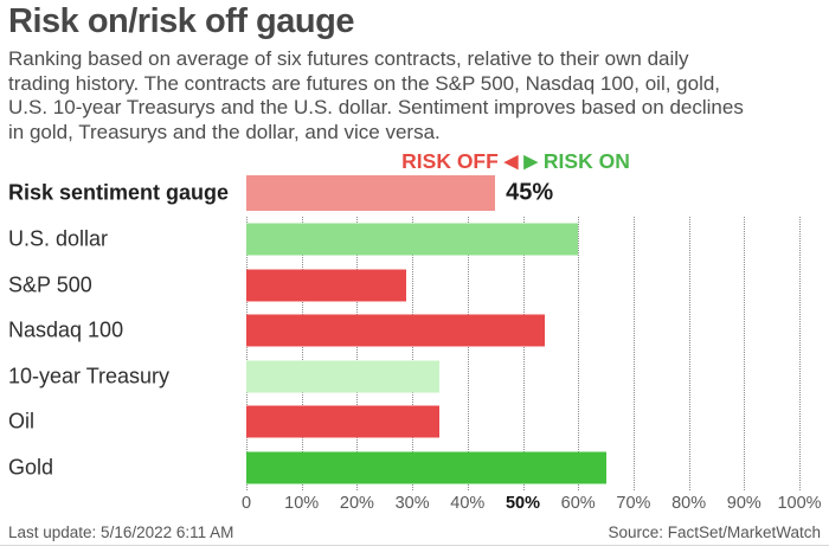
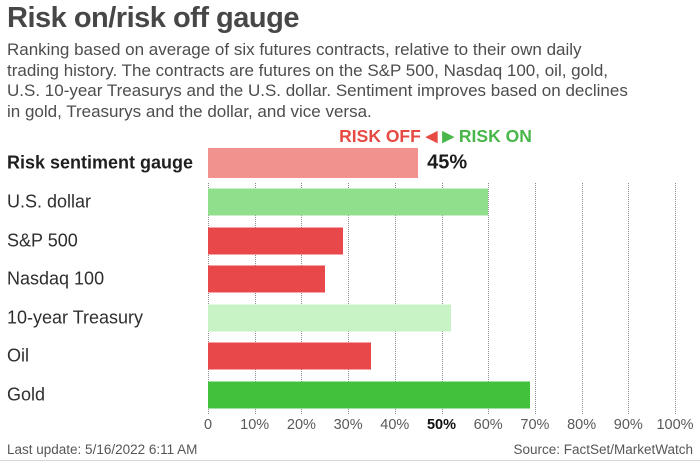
Nasdaq 100: 54% -> 25%
10-year Treasury: 35% -> 52%
Gold: 65% -> 69%
